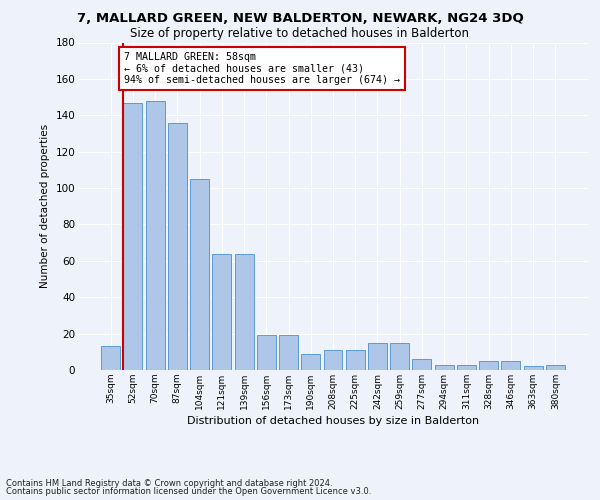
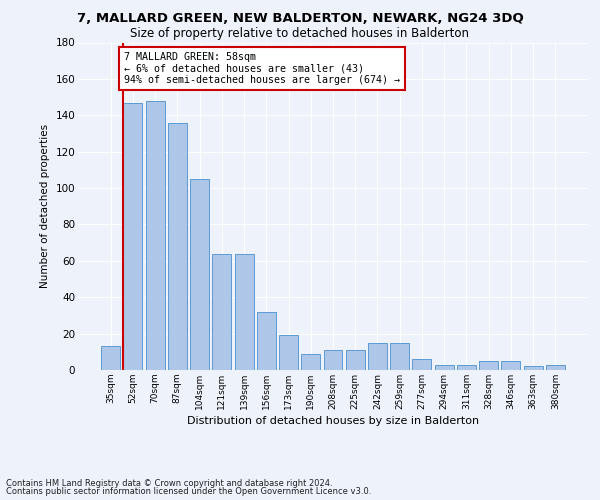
156sqm: 19 -> 32
